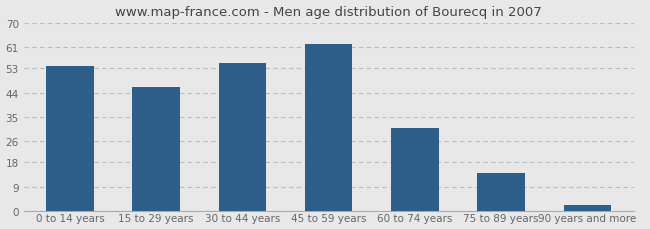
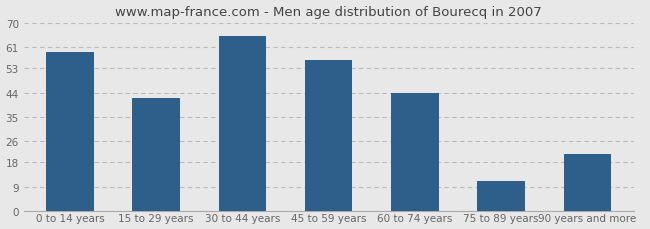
0 to 14 years: 54 -> 59
15 to 29 years: 46 -> 42
30 to 44 years: 55 -> 65
45 to 59 years: 62 -> 56
60 to 74 years: 31 -> 44
75 to 89 years: 14 -> 11
90 years and more: 2 -> 21
